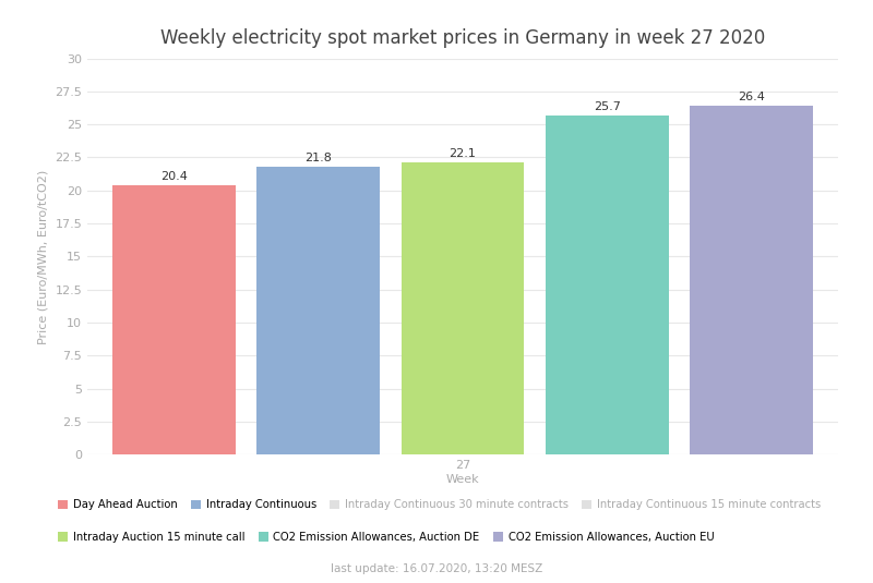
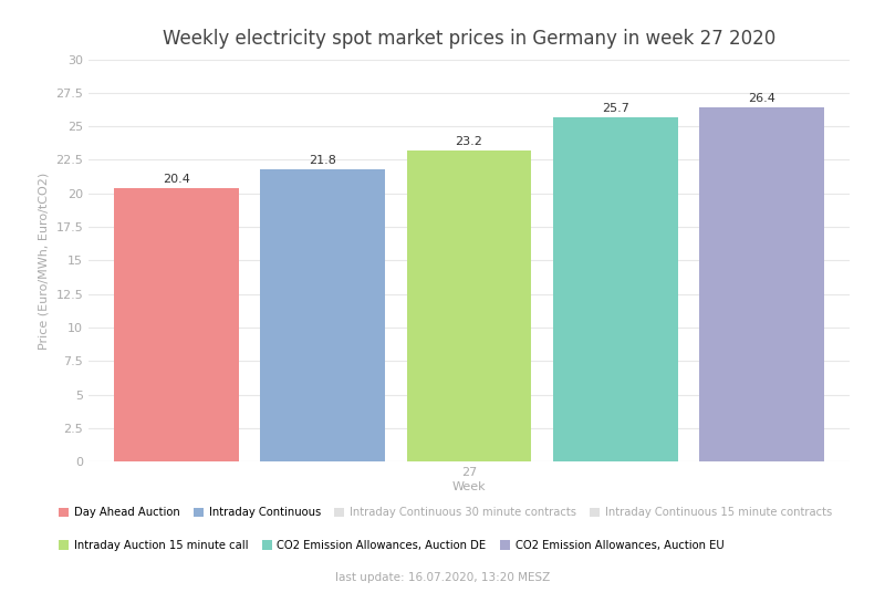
27: 22.1 -> 23.2
